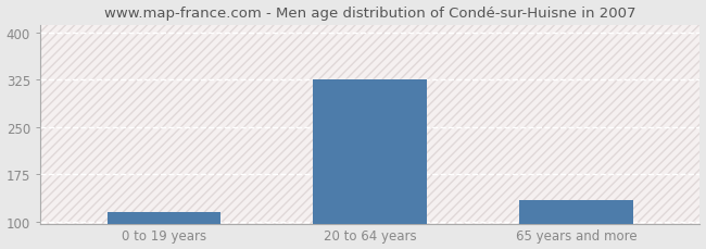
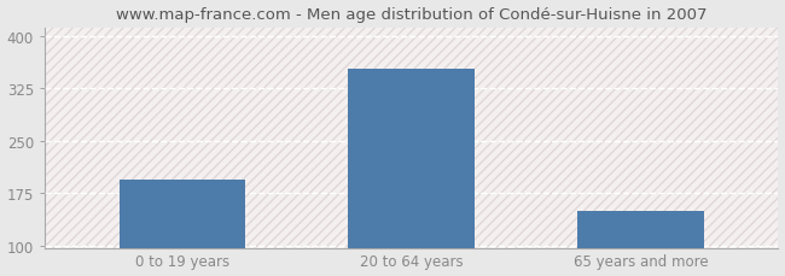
0 to 19 years: 115 -> 194
20 to 64 years: 325 -> 354
65 years and more: 135 -> 150
